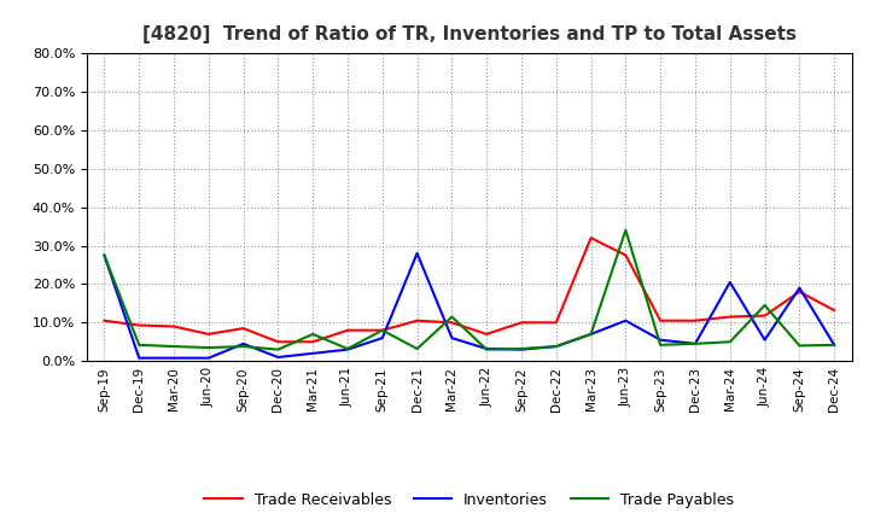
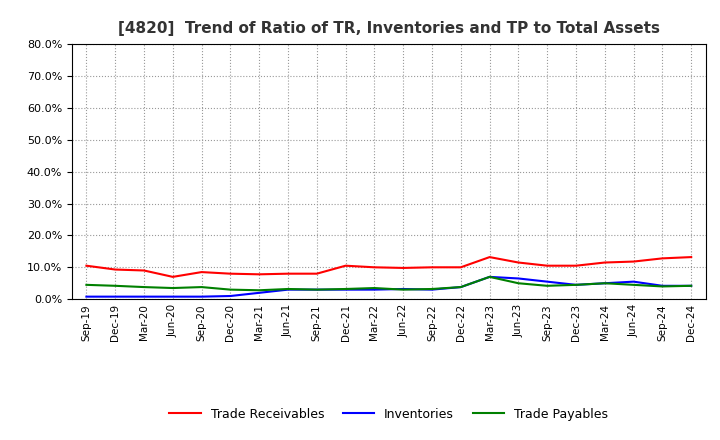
Inventories/Sep-19: 27.5% -> 0.8%
Trade Payables/Sep-19: 27.5% -> 4.5%
Inventories/Sep-20: 4.5% -> 0.8%
Trade Receivables/Dec-20: 5.0% -> 8.0%
Trade Receivables/Mar-21: 5.0% -> 7.8%
Trade Payables/Mar-21: 7.0% -> 2.8%
Inventories/Sep-21: 6.0% -> 3.0%
Trade Payables/Sep-21: 8.0% -> 3.0%
Inventories/Dec-21: 28.0% -> 3.0%
Inventories/Mar-22: 6.0% -> 3.0%
Trade Payables/Mar-22: 11.5% -> 3.5%
Trade Receivables/Jun-22: 7.0% -> 9.8%
Trade Receivables/Mar-23: 32.0% -> 13.2%
Trade Receivables/Jun-23: 27.5% -> 11.5%
Inventories/Jun-23: 10.5% -> 6.5%
Trade Payables/Jun-23: 34.0% -> 5.0%
Inventories/Mar-24: 20.5% -> 5.0%
Trade Payables/Jun-24: 14.5% -> 4.5%
Trade Receivables/Sep-24: 18.0% -> 12.8%
Inventories/Sep-24: 19.0% -> 4.2%
